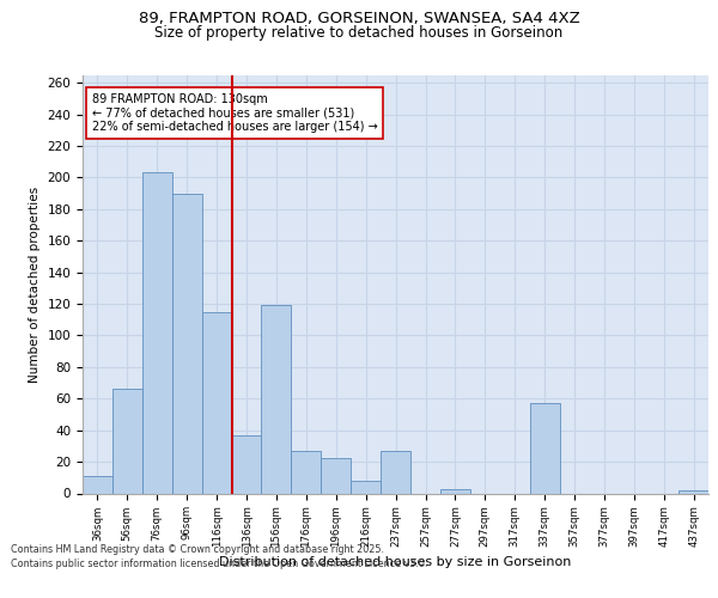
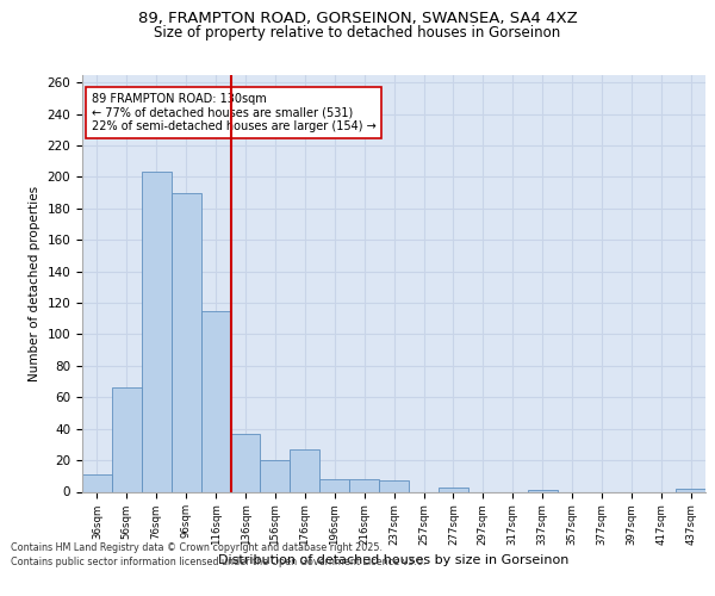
156sqm: 119 -> 20
196sqm: 22 -> 8
237sqm: 27 -> 7
337sqm: 57 -> 1
